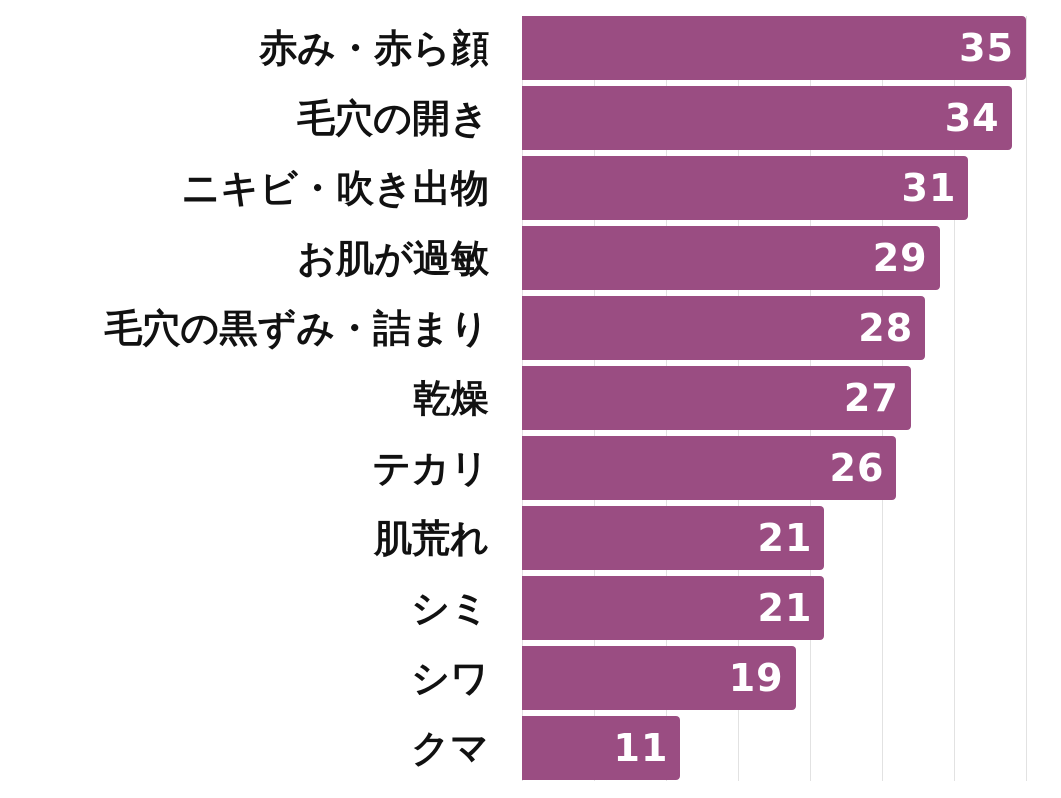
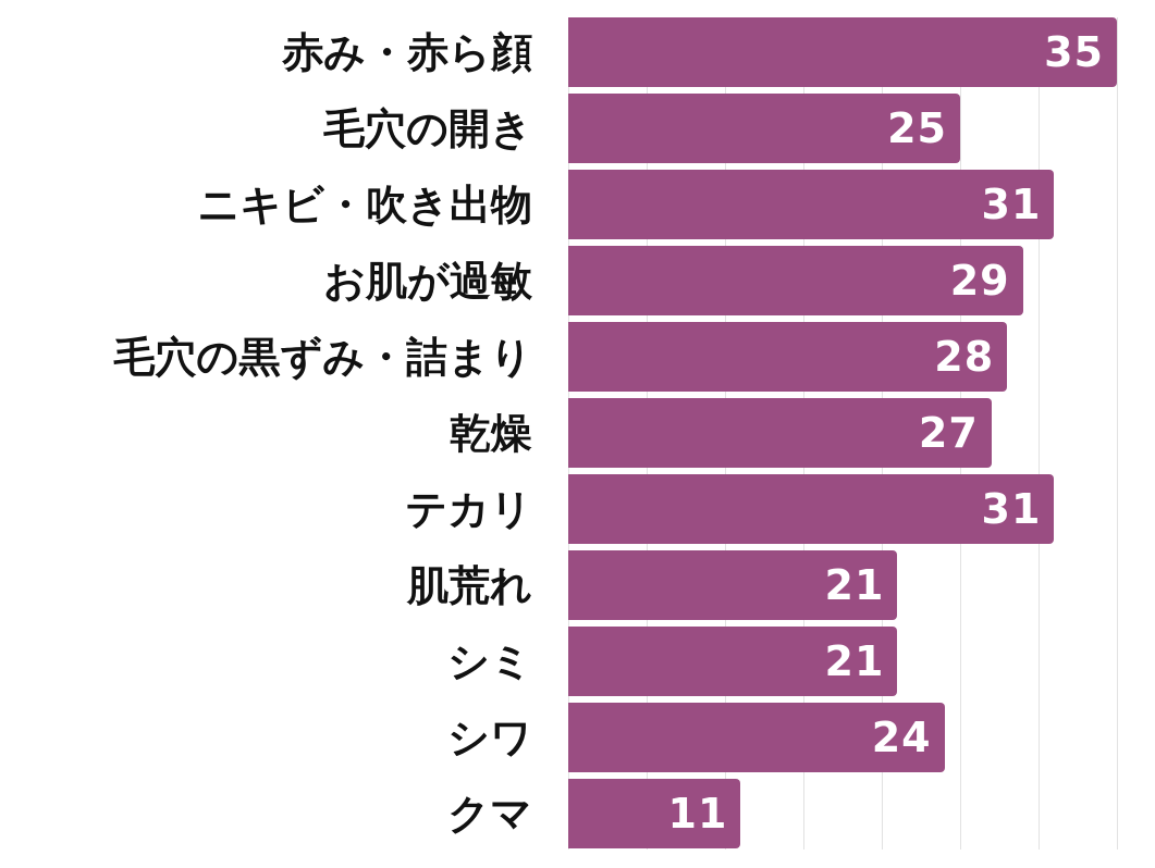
毛穴の開き: 34 -> 25
テカリ: 26 -> 31
シワ: 19 -> 24
